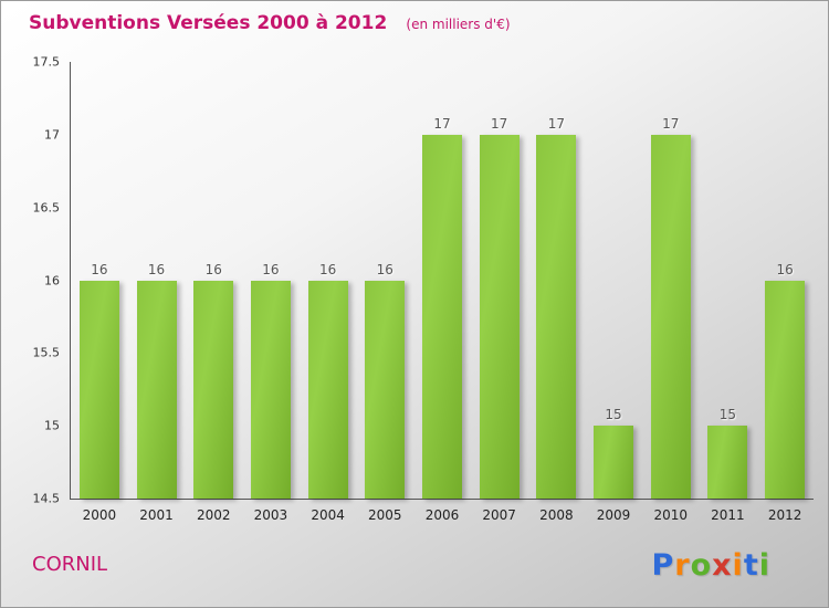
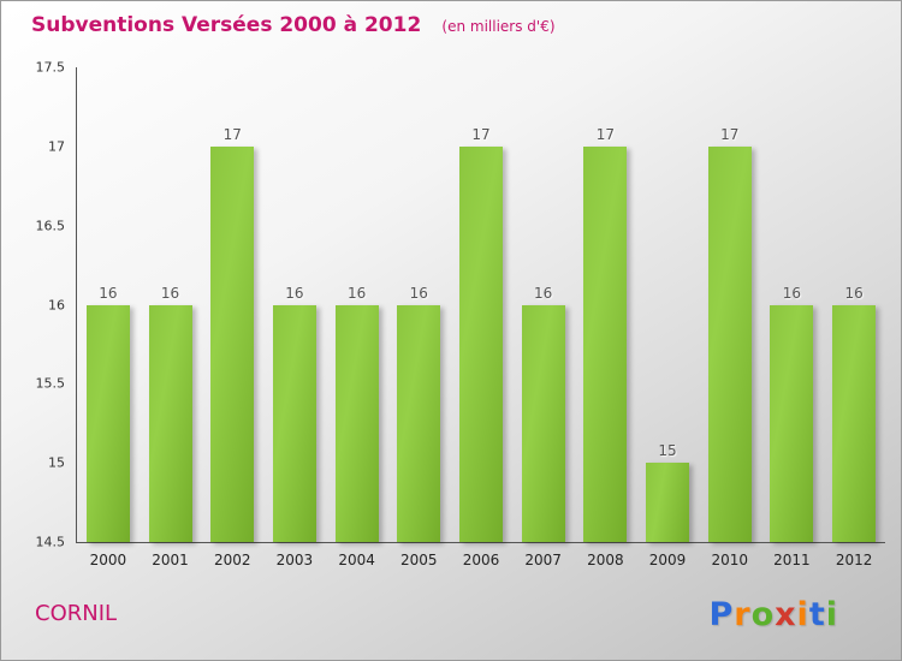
2002: 16 -> 17
2007: 17 -> 16
2011: 15 -> 16
